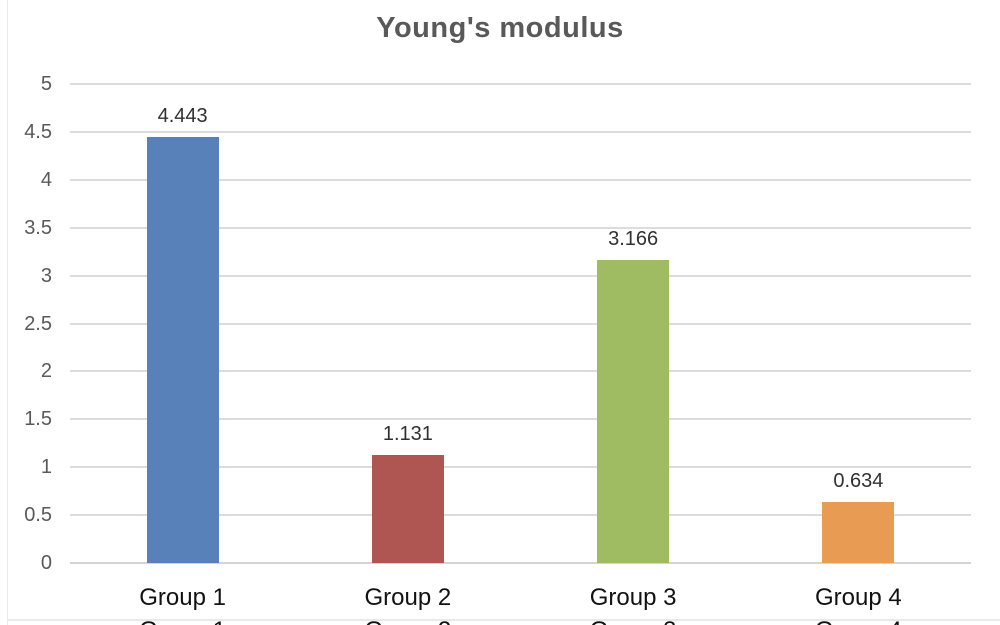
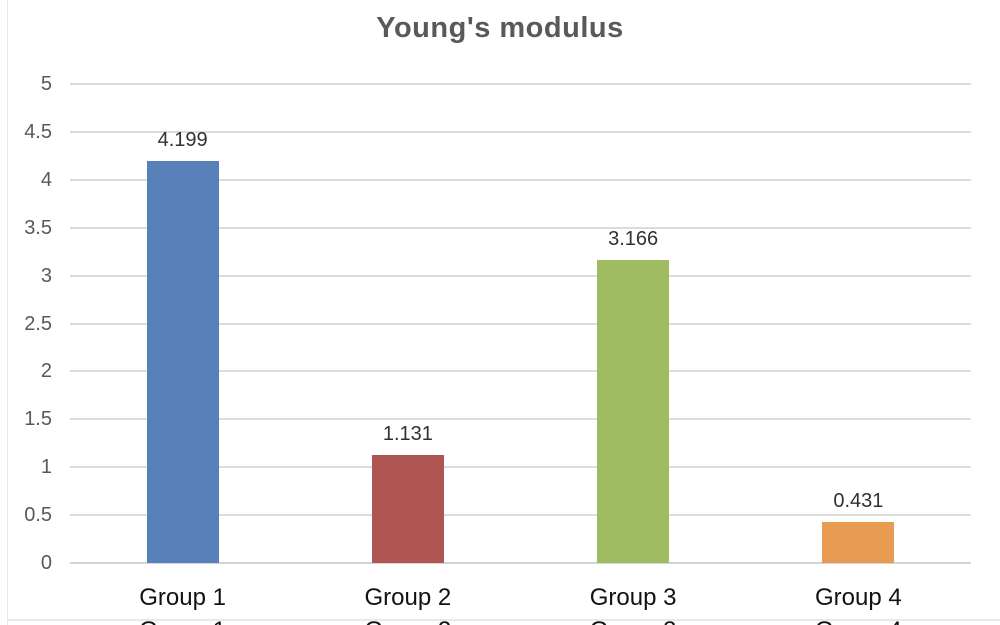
Group 1: 4.443 -> 4.199
Group 4: 0.634 -> 0.431
